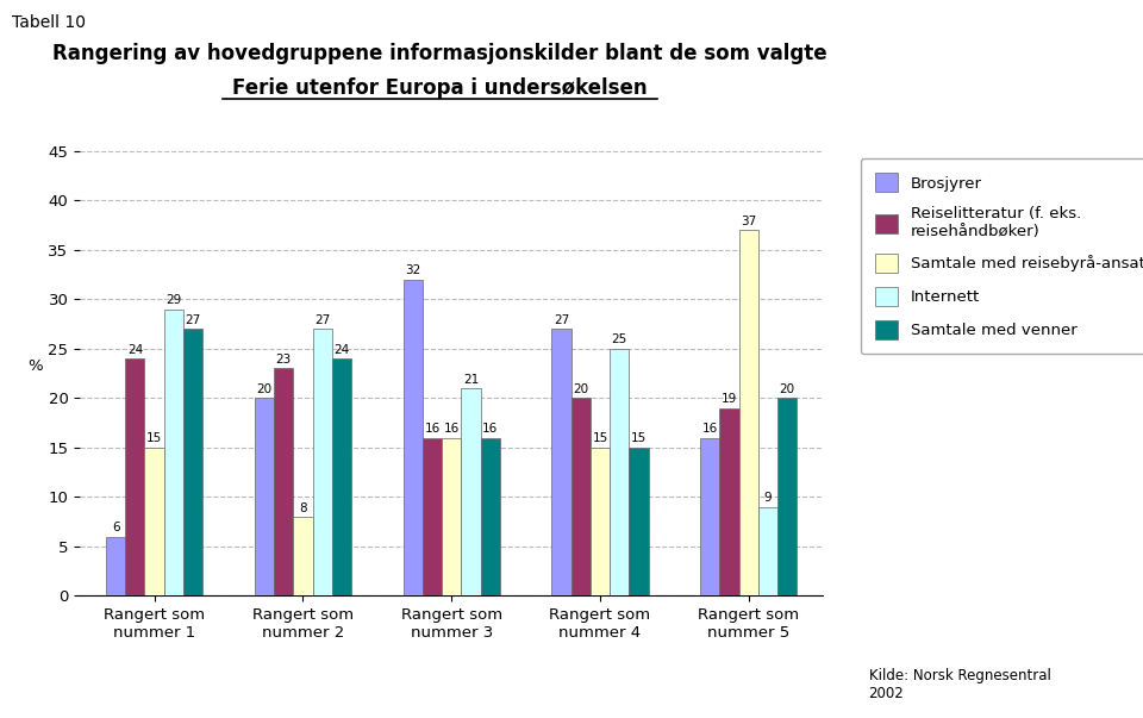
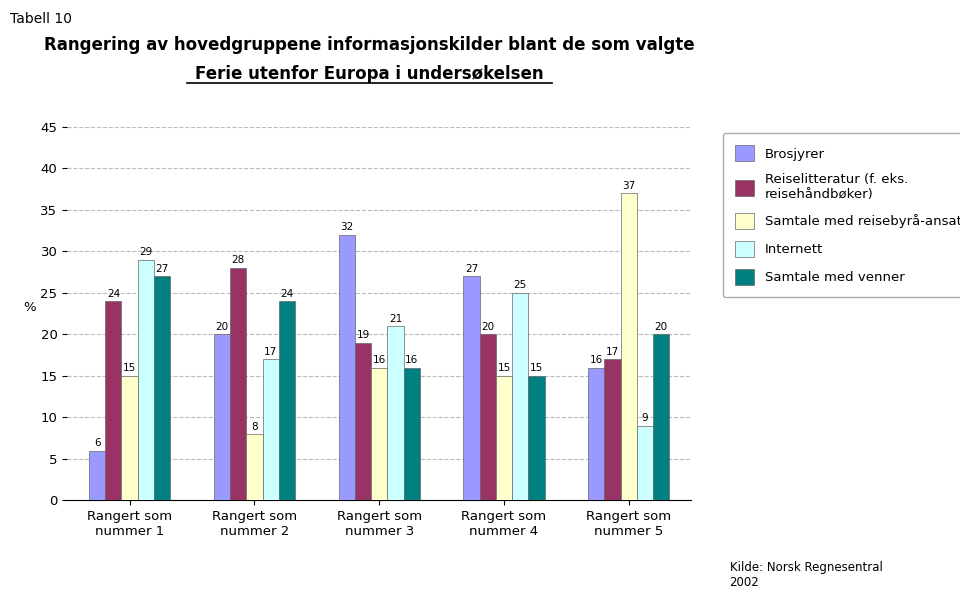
Reiselitteratur (f. eks. reisehåndbøker)/Rangert som nummer 2: 23 -> 28
Internett/Rangert som nummer 2: 27 -> 17
Reiselitteratur (f. eks. reisehåndbøker)/Rangert som nummer 3: 16 -> 19
Reiselitteratur (f. eks. reisehåndbøker)/Rangert som nummer 5: 19 -> 17
